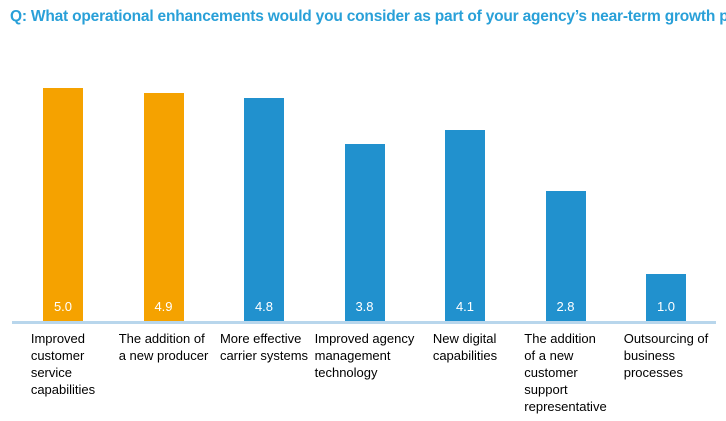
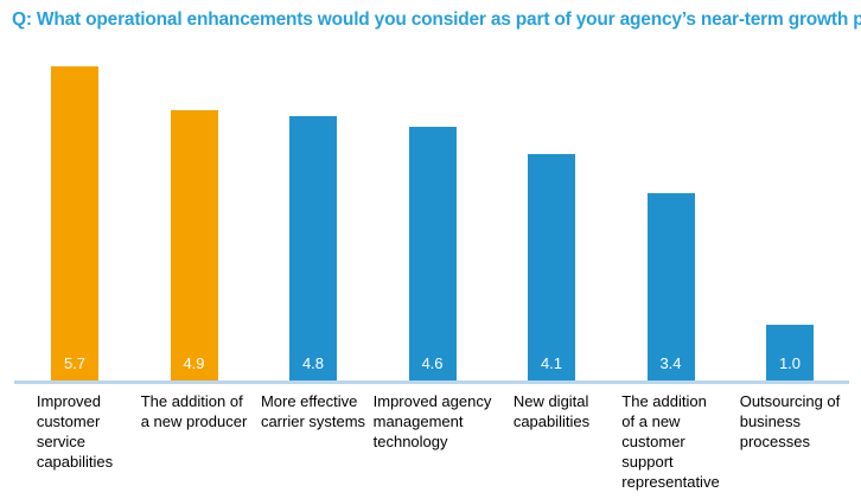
Improved customer service capabilities: 5.0 -> 5.7
Improved agency management technology: 3.8 -> 4.6
The addition of a new customer support representative: 2.8 -> 3.4
